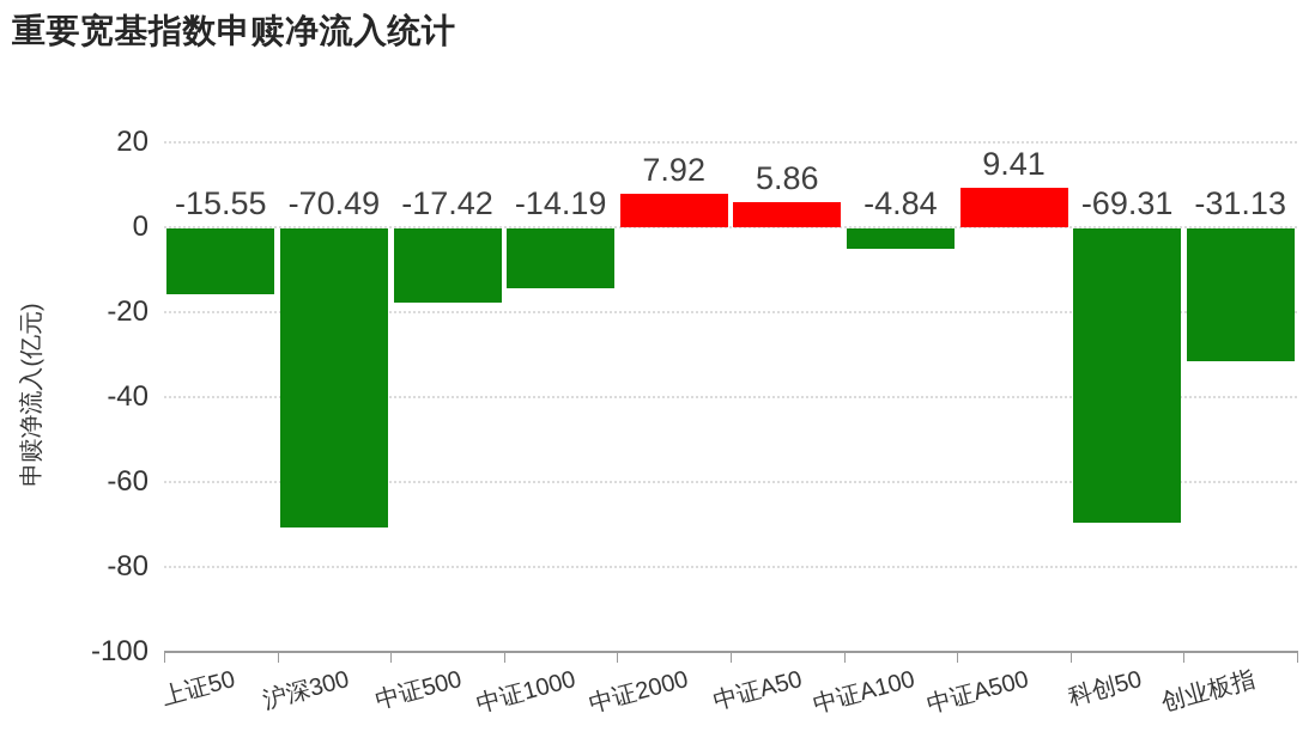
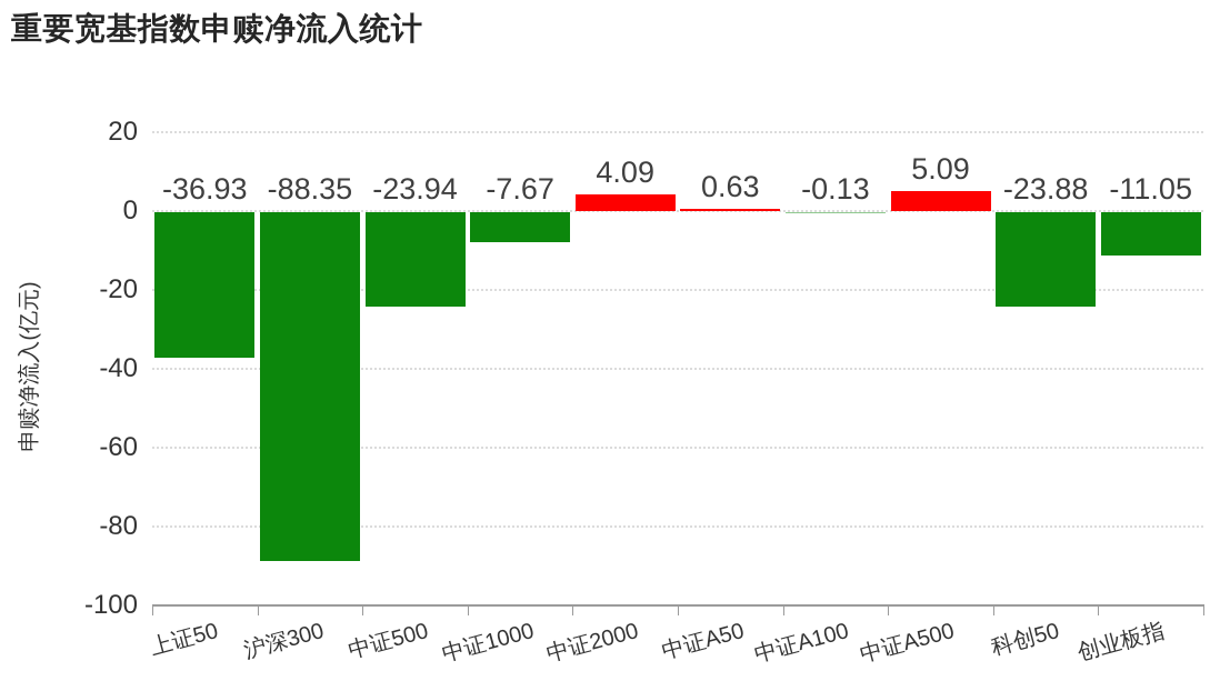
上证50: -15.55 -> -36.93
沪深300: -70.49 -> -88.35
中证500: -17.42 -> -23.94
中证1000: -14.19 -> -7.67
中证2000: 7.92 -> 4.09
中证A50: 5.86 -> 0.63
中证A100: -4.84 -> -0.13
中证A500: 9.41 -> 5.09
科创50: -69.31 -> -23.88
创业板指: -31.13 -> -11.05
